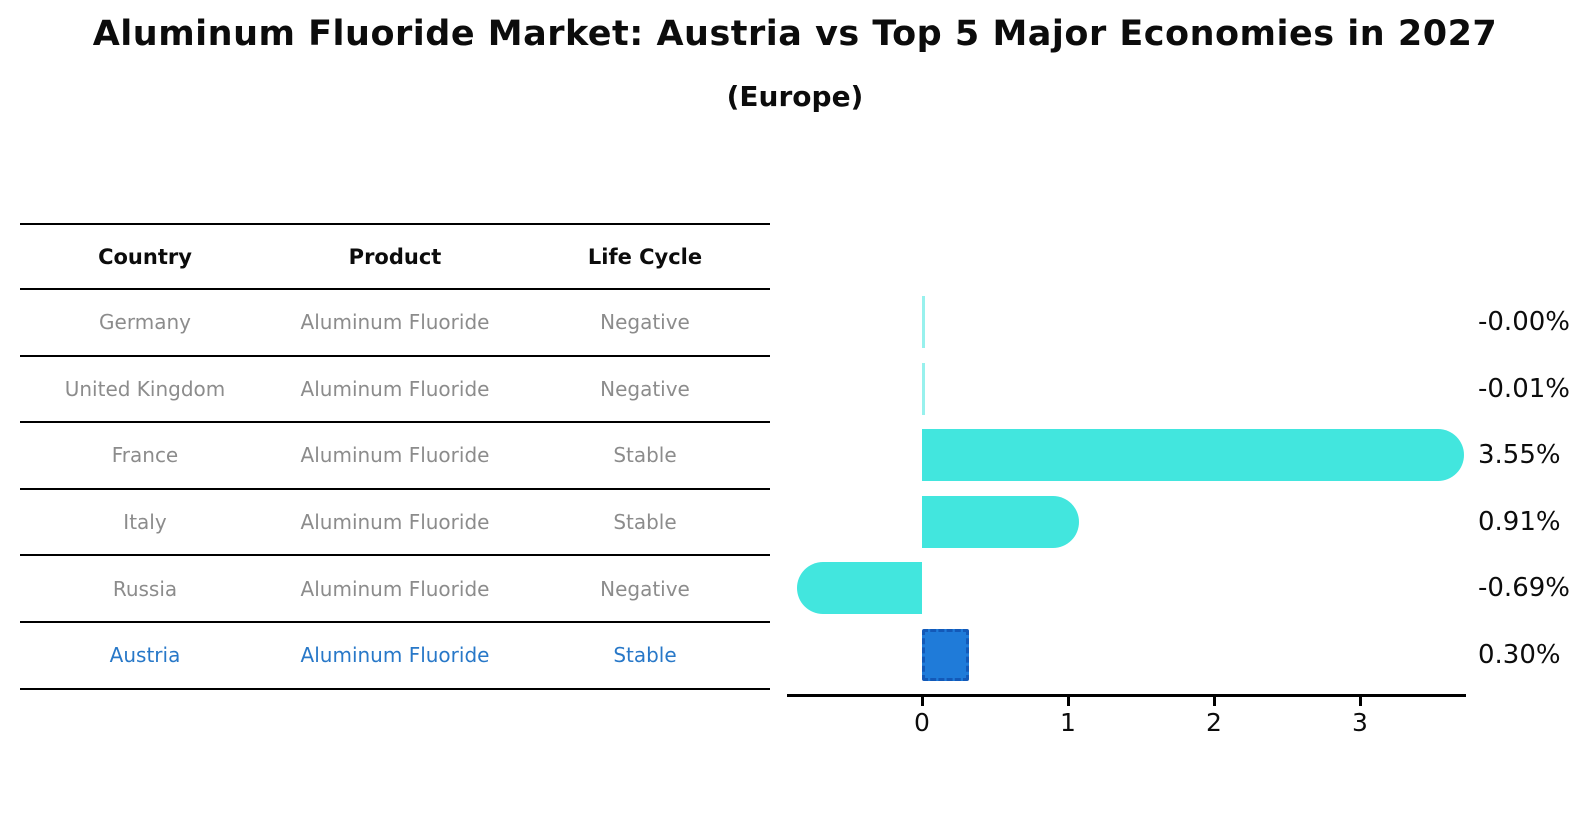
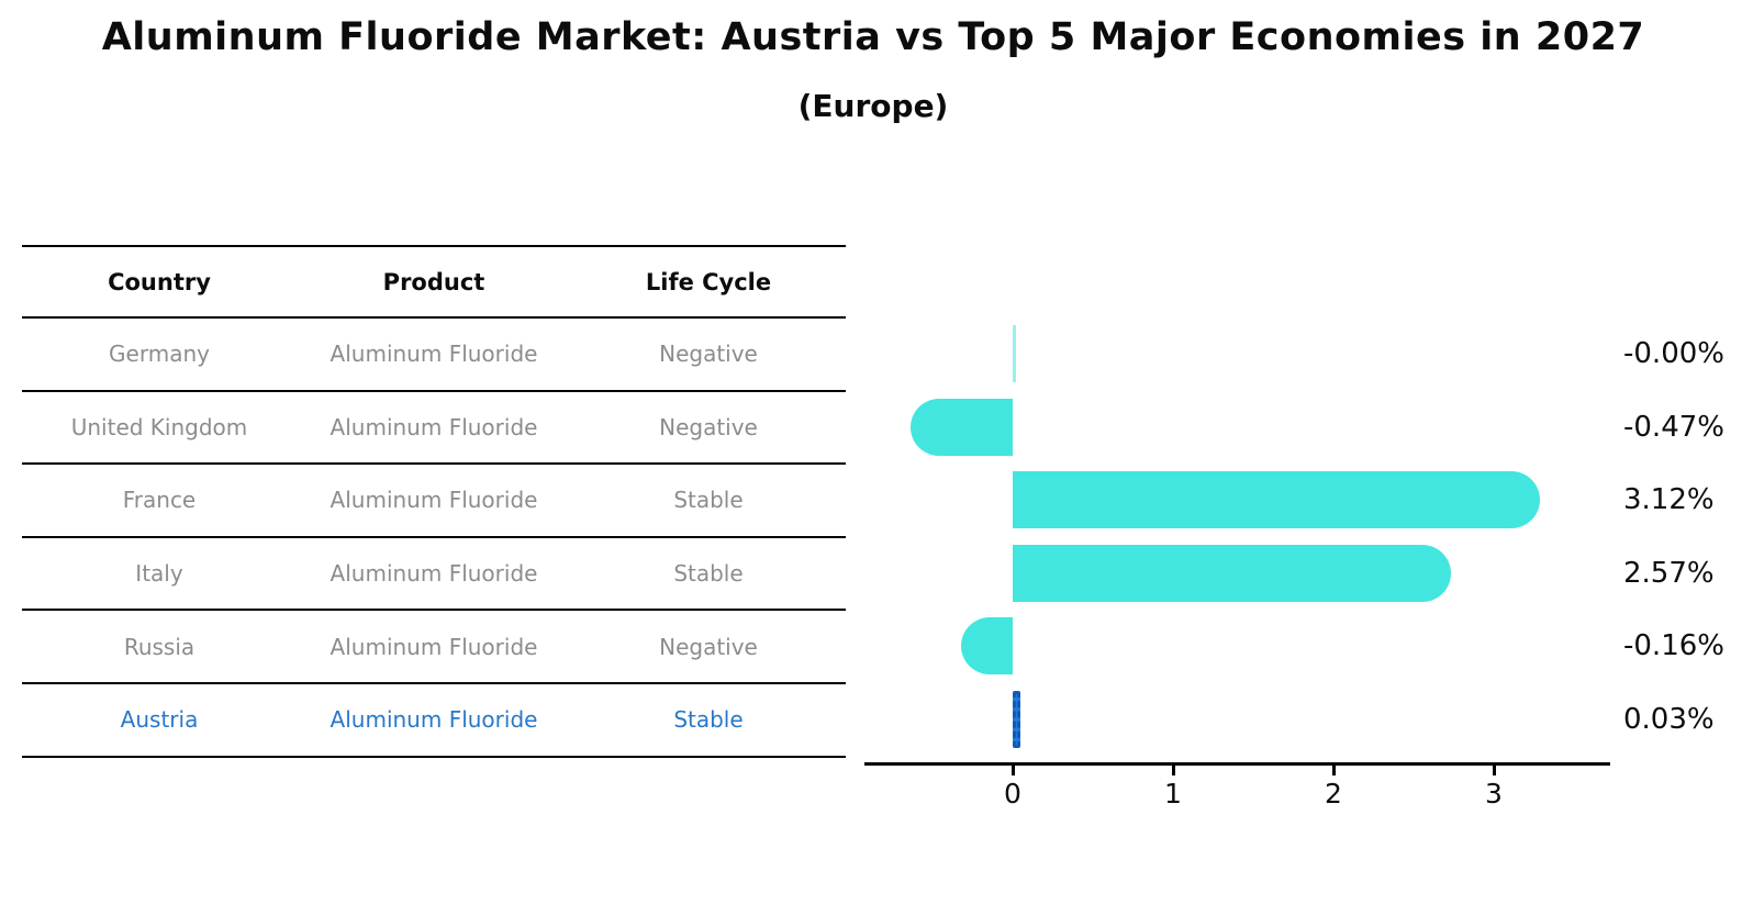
United Kingdom: -0.01% -> -0.47%
France: 3.55% -> 3.12%
Italy: 0.91% -> 2.57%
Russia: -0.69% -> -0.16%
Austria: 0.30% -> 0.03%
